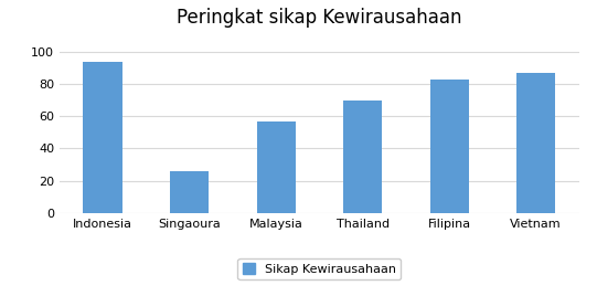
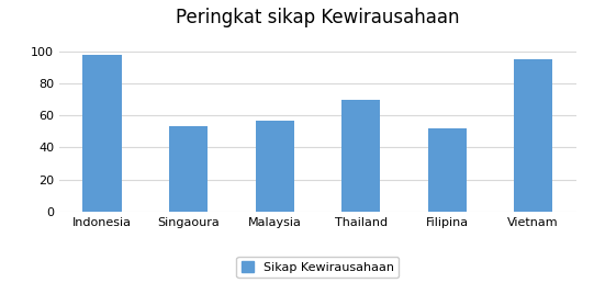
Indonesia: 94 -> 98
Singaoura: 26 -> 53
Filipina: 83 -> 52
Vietnam: 87 -> 95
